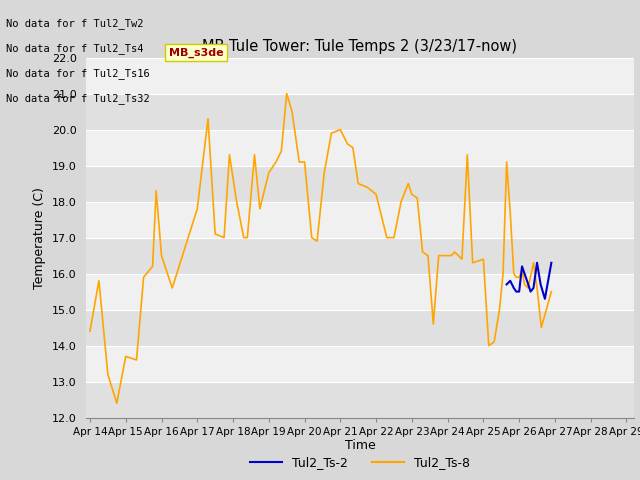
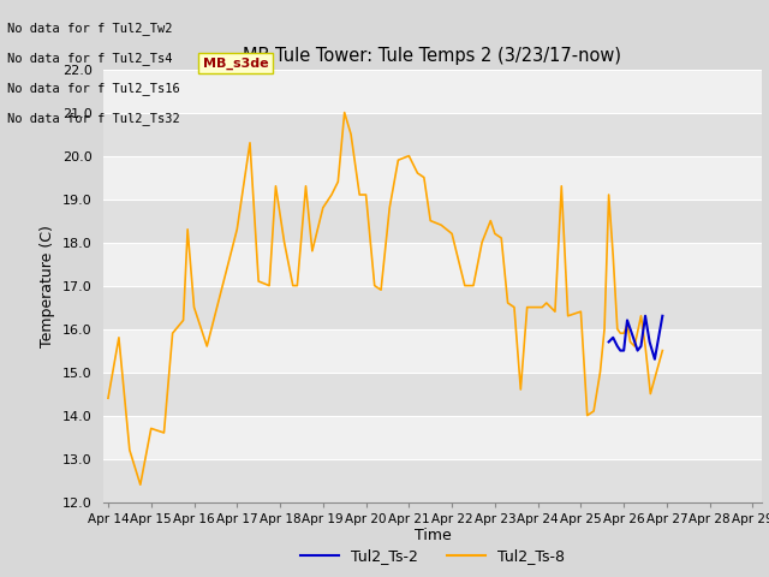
Tul2_Ts-8/Apr 17: 17.8 -> 18.3
